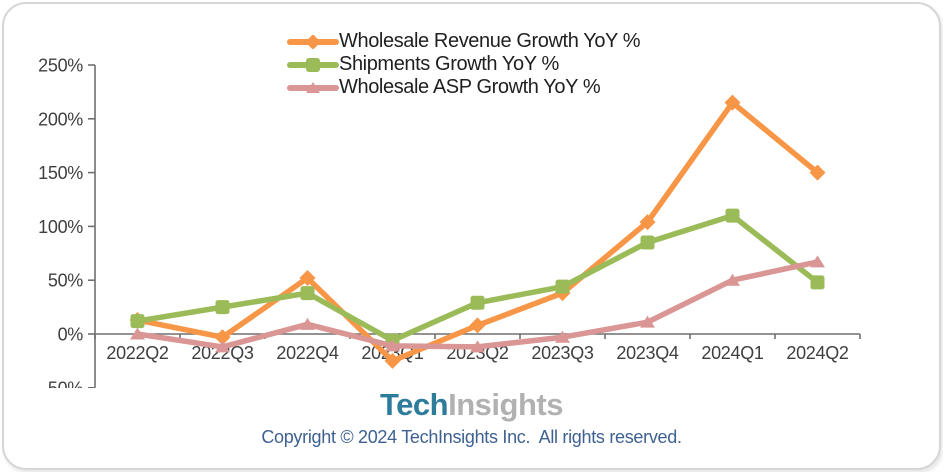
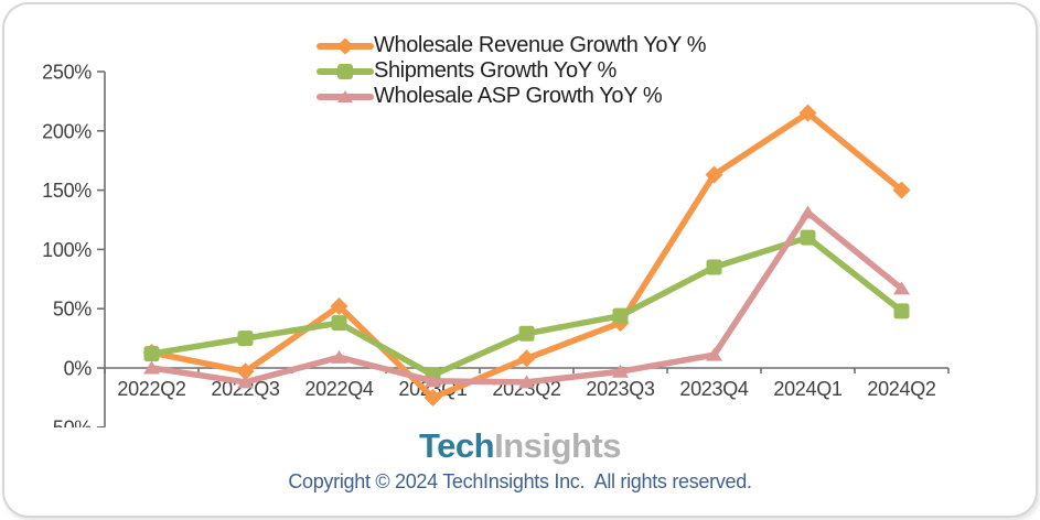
Wholesale Revenue Growth YoY %/2023Q4: 104% -> 163%
Wholesale ASP Growth YoY %/2024Q1: 50% -> 131%
